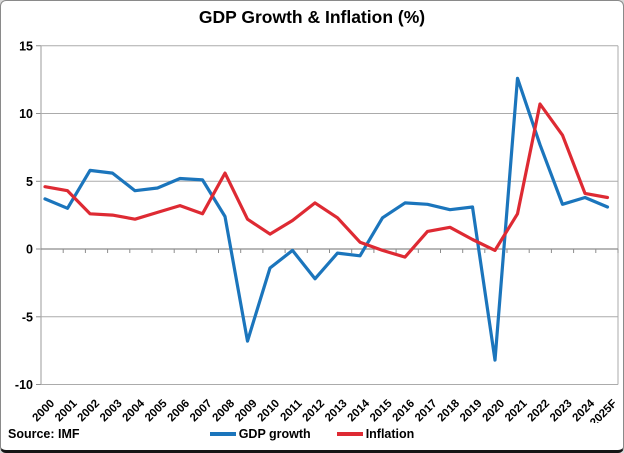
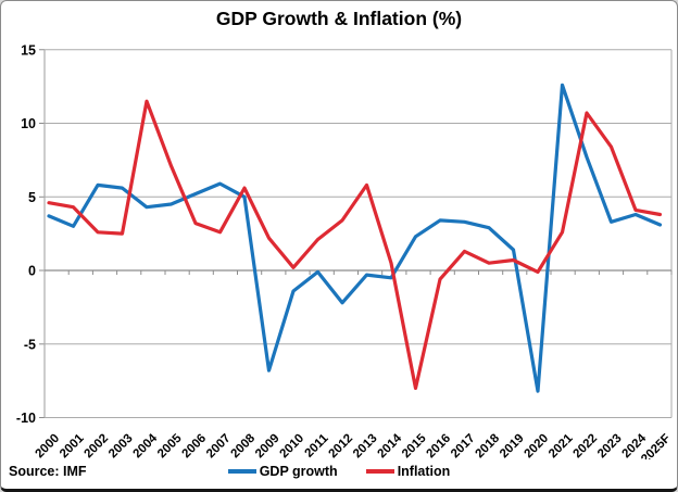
Inflation/2004: 2.2 -> 11.5
Inflation/2005: 2.7 -> 7.1
GDP growth/2007: 5.1 -> 5.9
GDP growth/2008: 2.4 -> 5.0
Inflation/2010: 1.1 -> 0.2
Inflation/2013: 2.3 -> 5.8
Inflation/2015: -0.1 -> -8.0
Inflation/2018: 1.6 -> 0.5
GDP growth/2019: 3.1 -> 1.4
